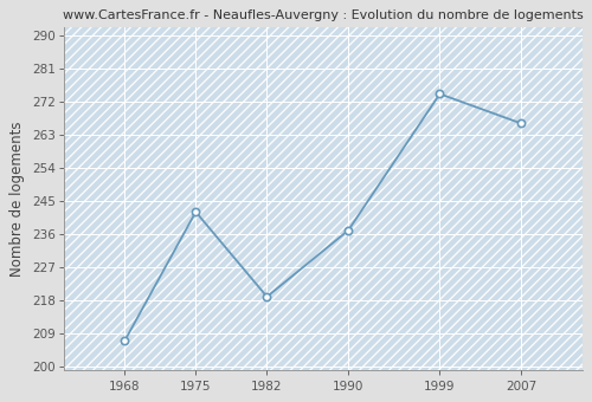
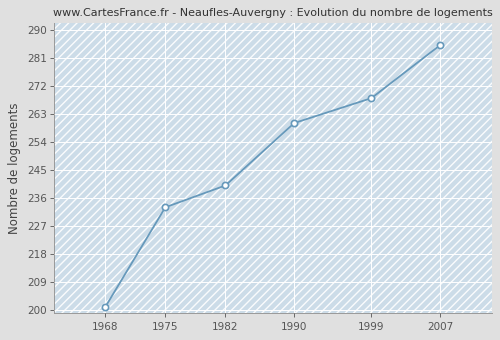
1968: 207 -> 201
1975: 242 -> 233
1982: 219 -> 240
1990: 237 -> 260
1999: 274 -> 268
2007: 266 -> 285
